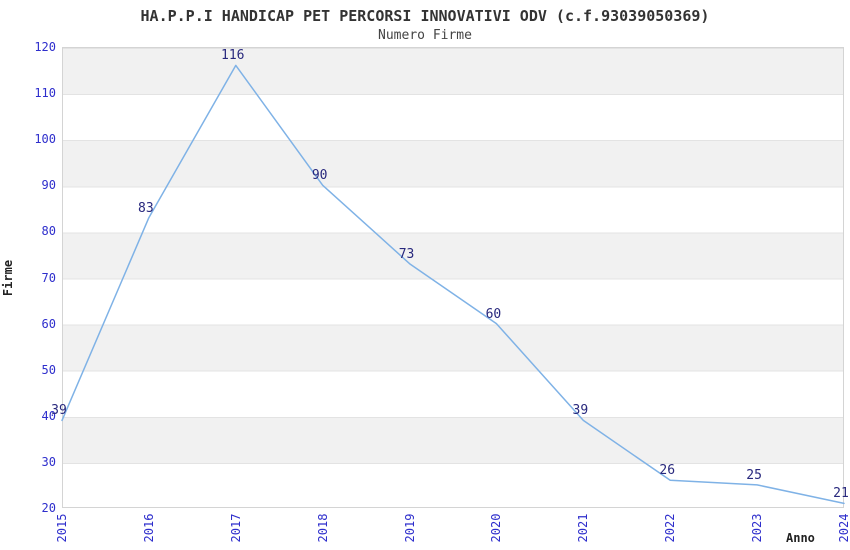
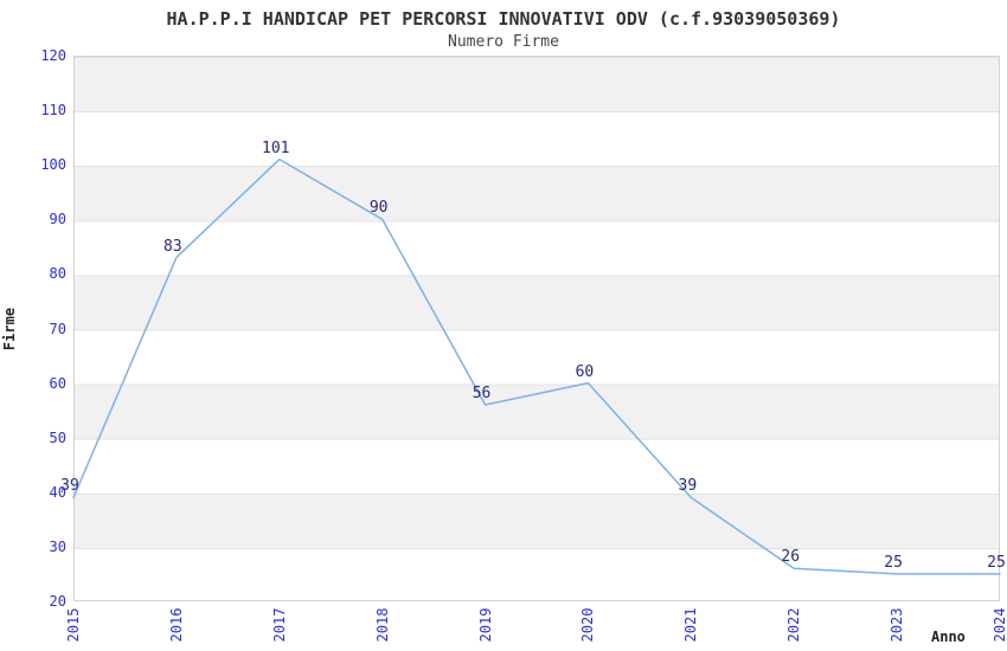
2017: 116 -> 101
2019: 73 -> 56
2024: 21 -> 25
